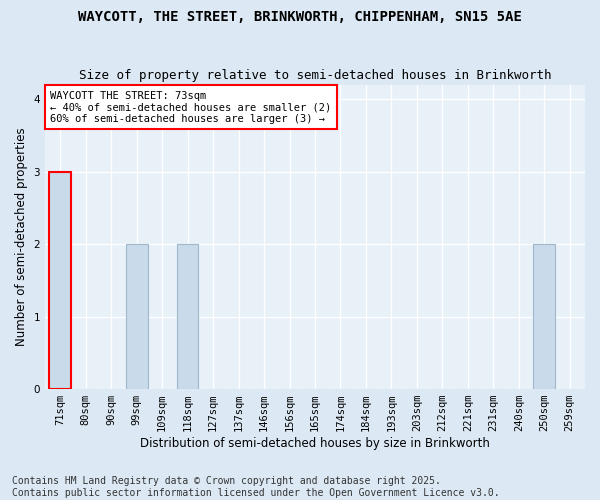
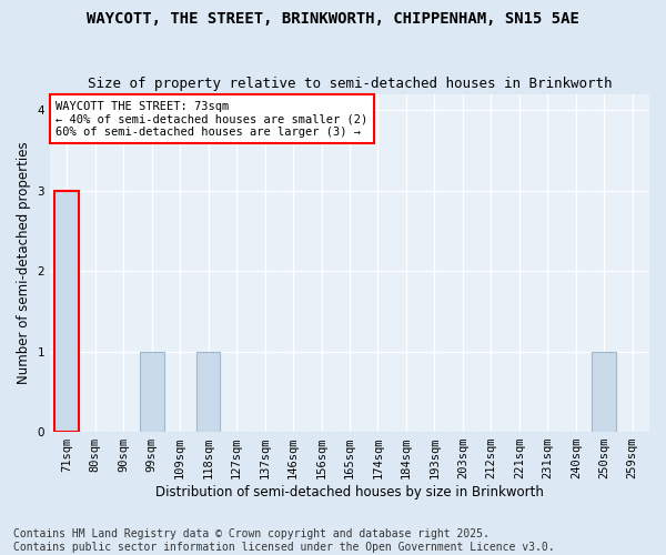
99sqm: 2 -> 1
118sqm: 2 -> 1
250sqm: 2 -> 1
